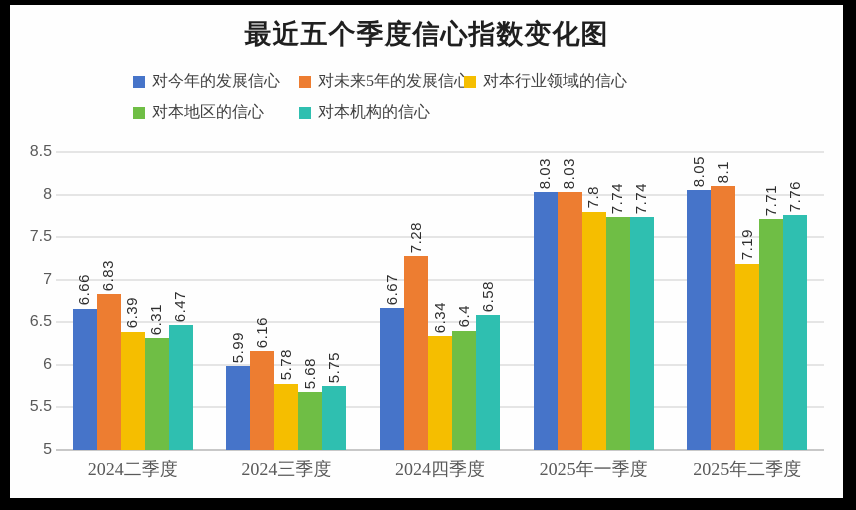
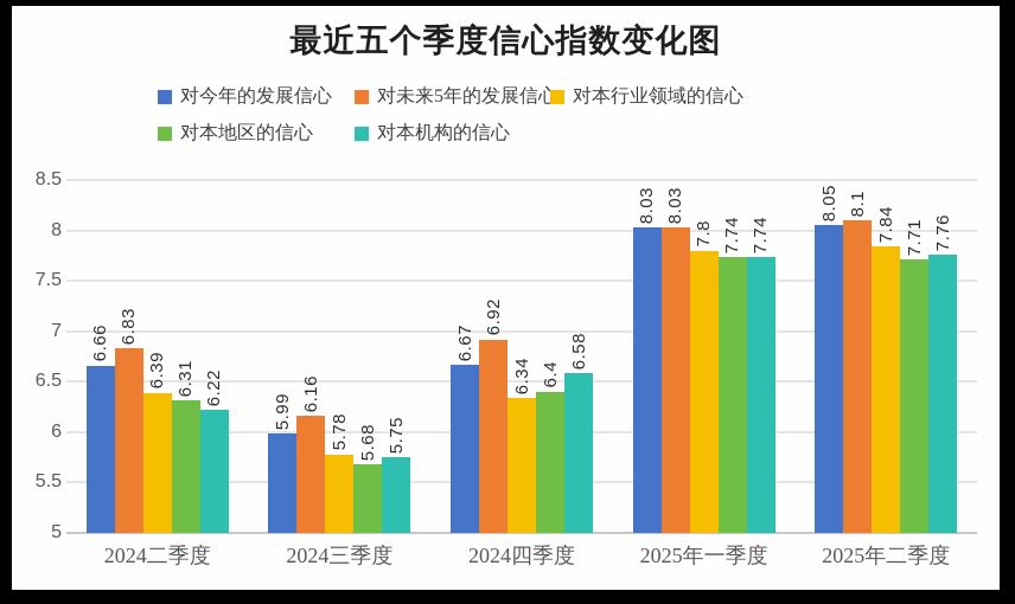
对本机构的信心/2024二季度: 6.47 -> 6.22
对未来5年的发展信心/2024四季度: 7.28 -> 6.92
对本行业领域的信心/2025年二季度: 7.19 -> 7.84
